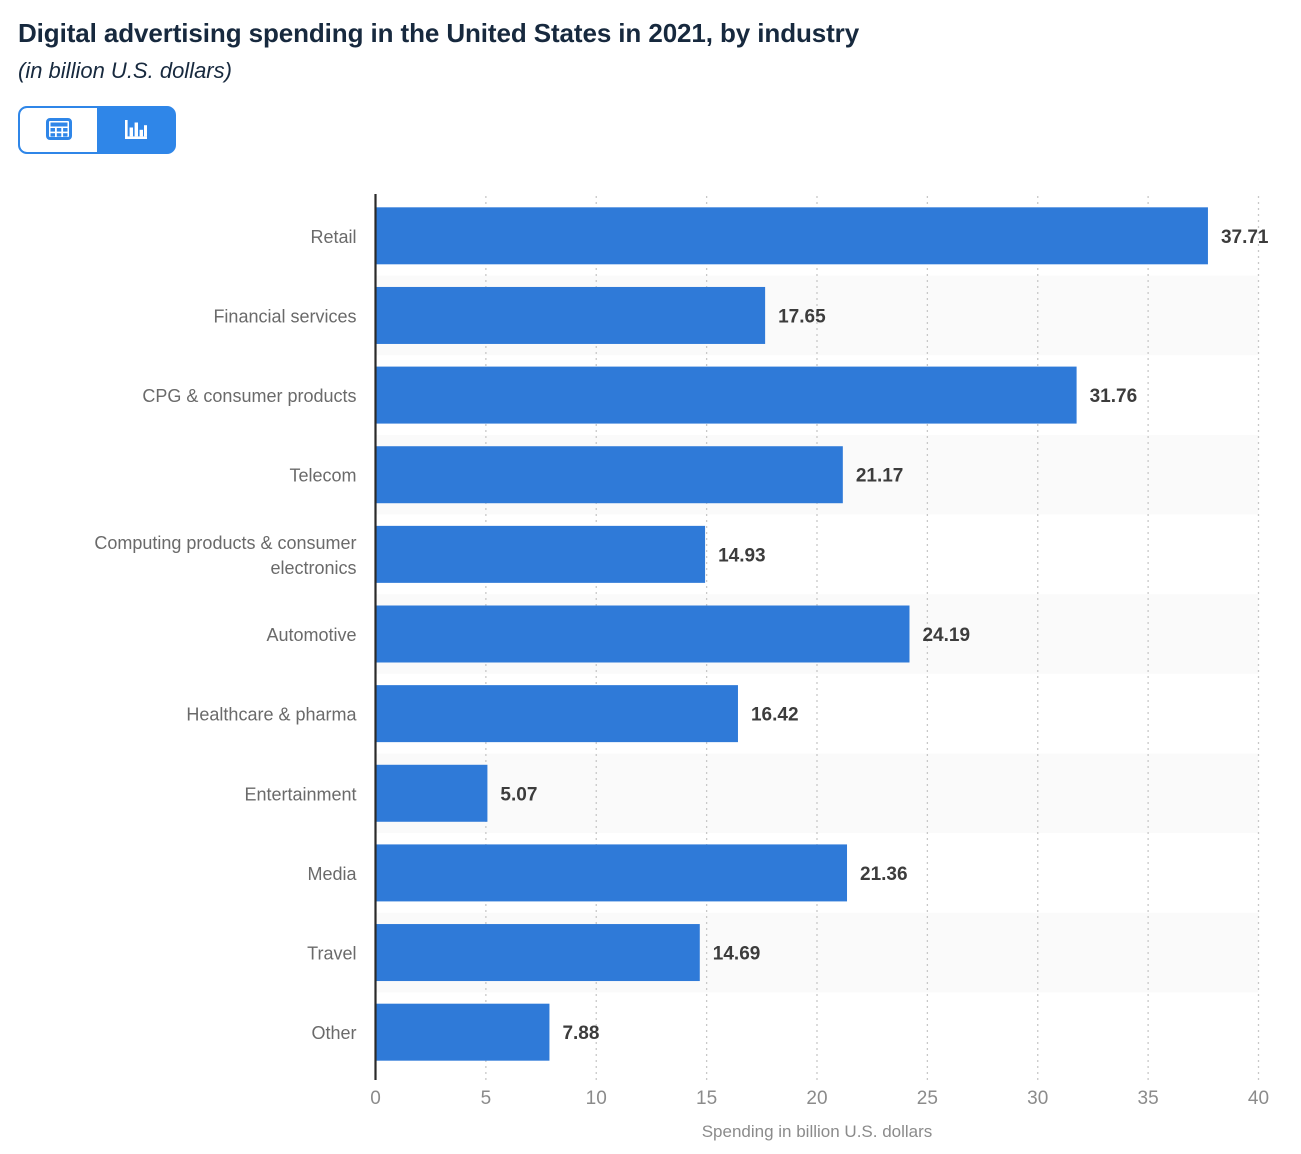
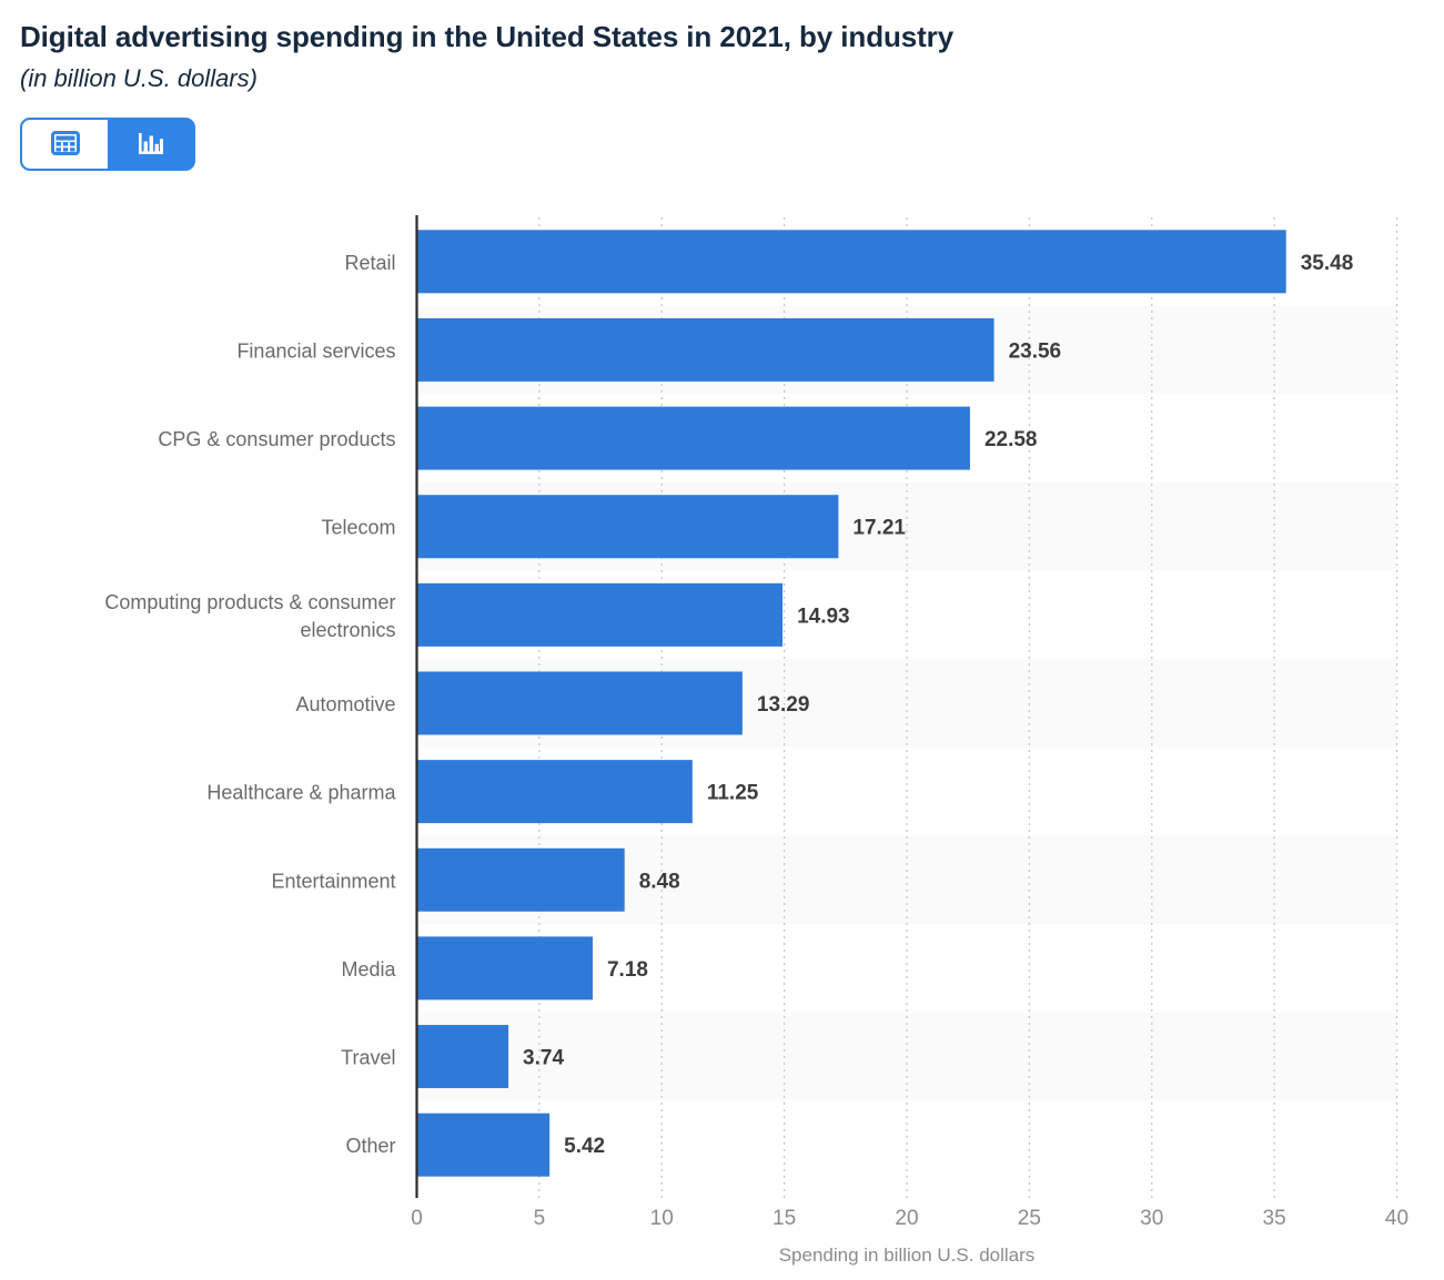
Retail: 37.71 -> 35.48
Financial services: 17.65 -> 23.56
CPG & consumer products: 31.76 -> 22.58
Telecom: 21.17 -> 17.21
Automotive: 24.19 -> 13.29
Healthcare & pharma: 16.42 -> 11.25
Entertainment: 5.07 -> 8.48
Media: 21.36 -> 7.18
Travel: 14.69 -> 3.74
Other: 7.88 -> 5.42
